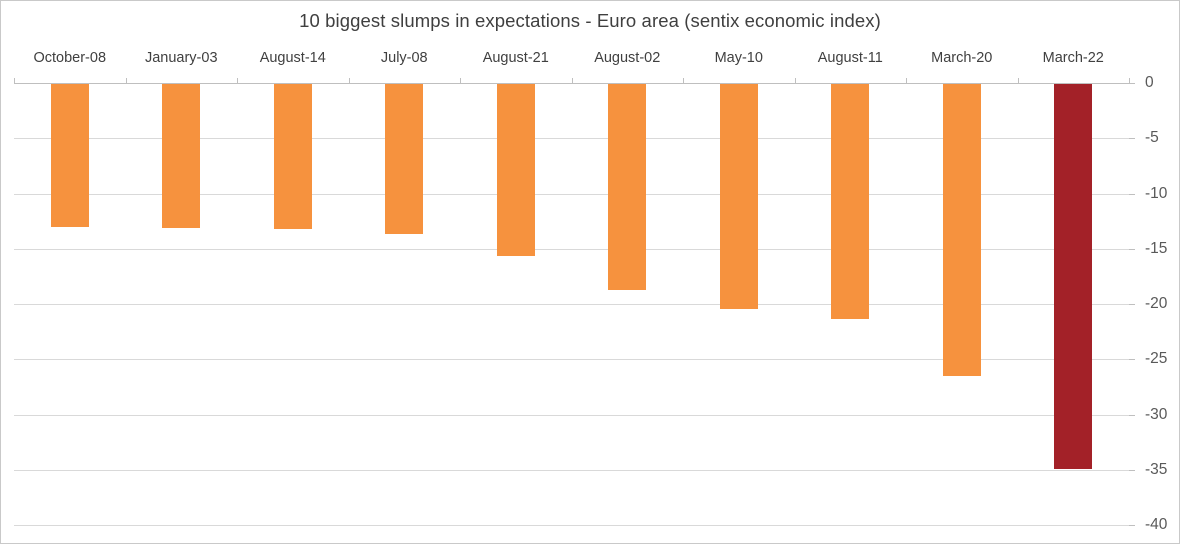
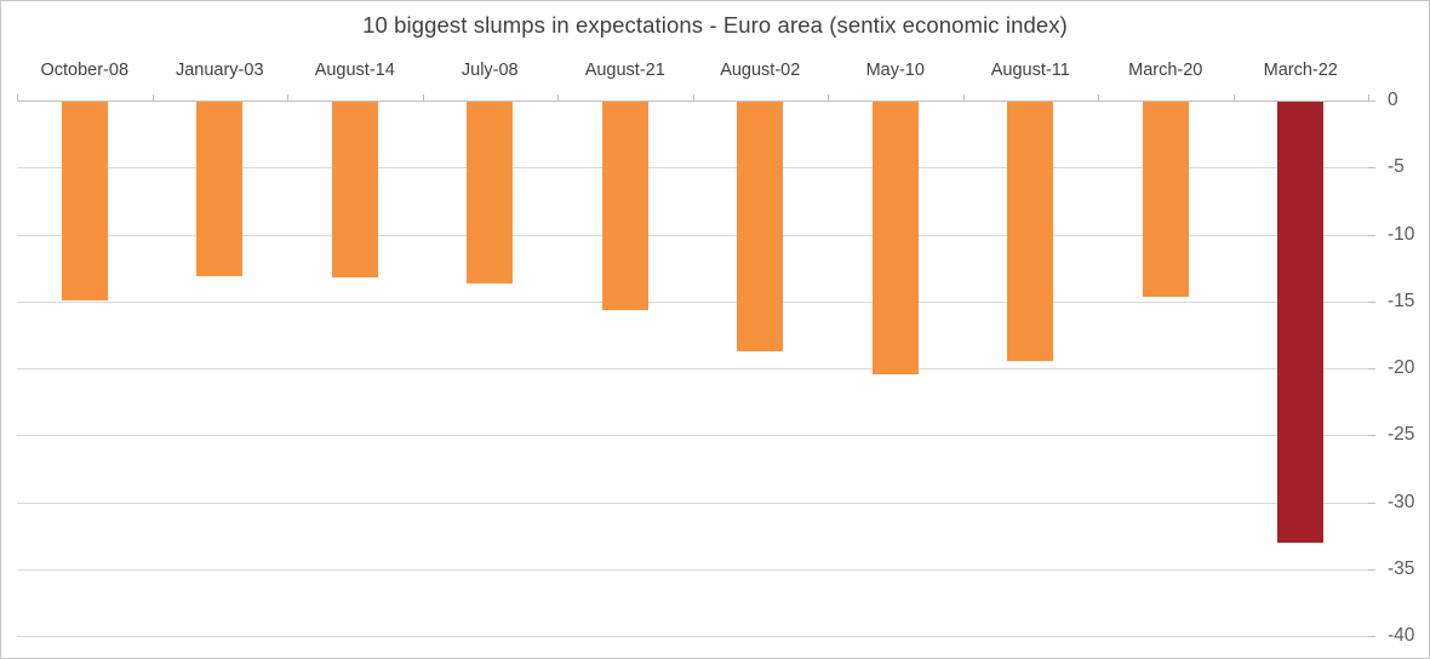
October-08: -12.9 -> -14.8
August-11: -21.3 -> -19.4
March-20: -26.4 -> -14.6
March-22: -34.8 -> -32.9
